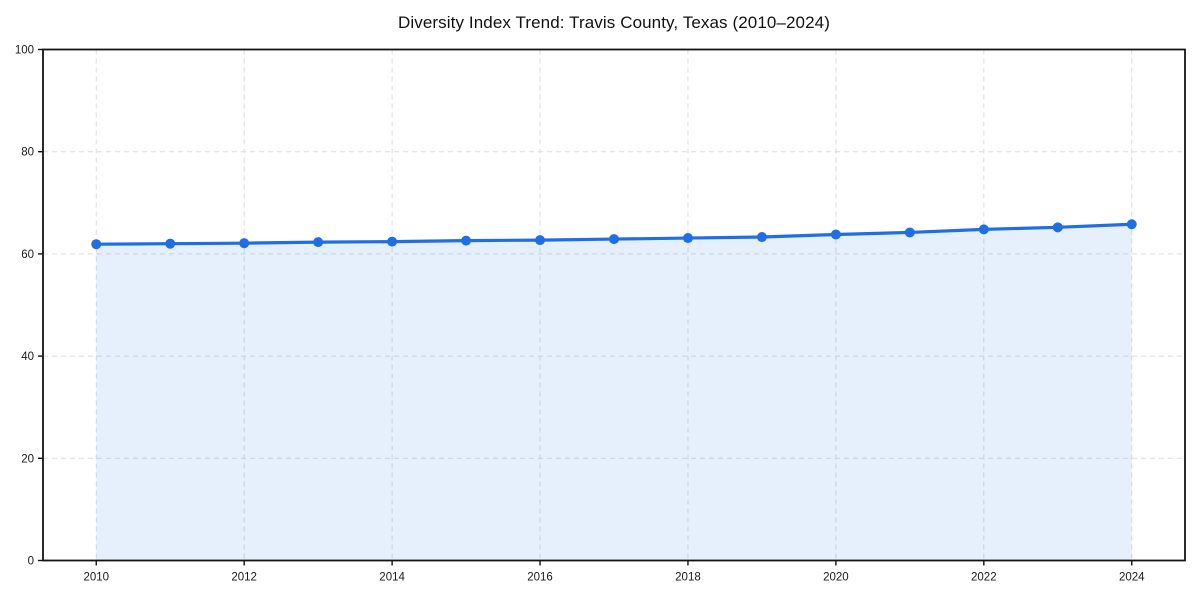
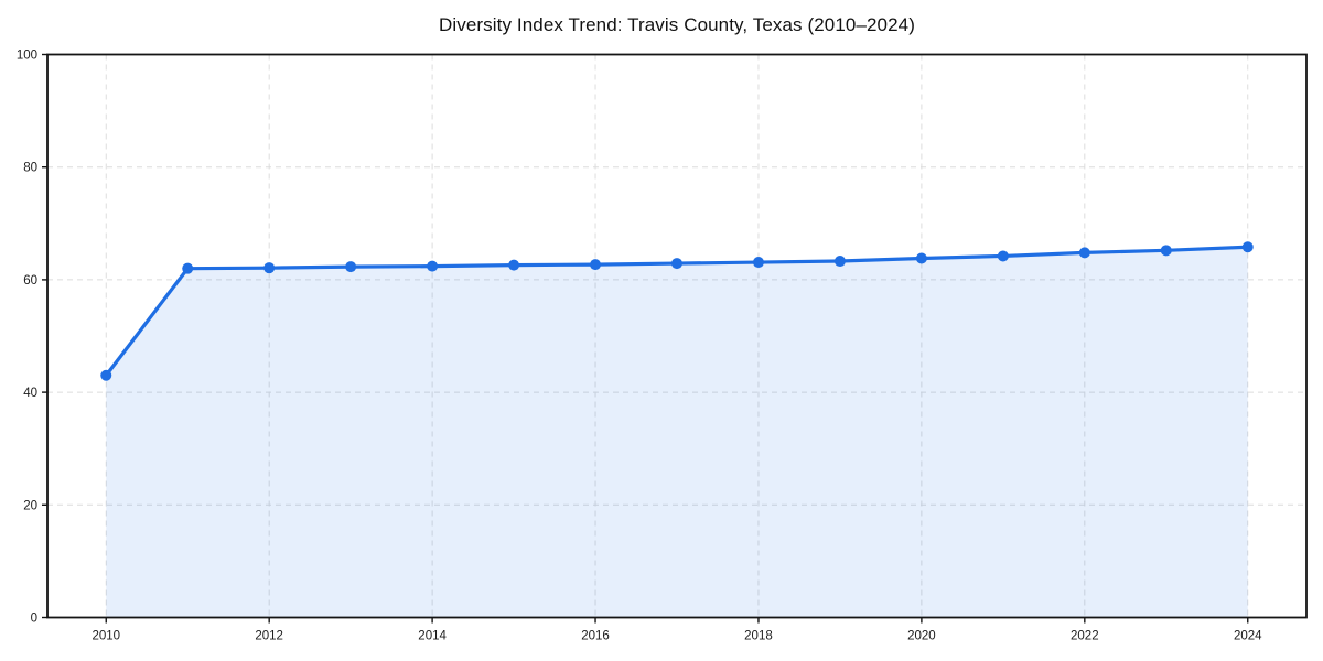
2010: 62 -> 43
